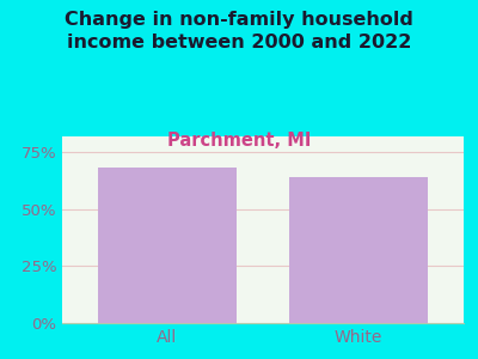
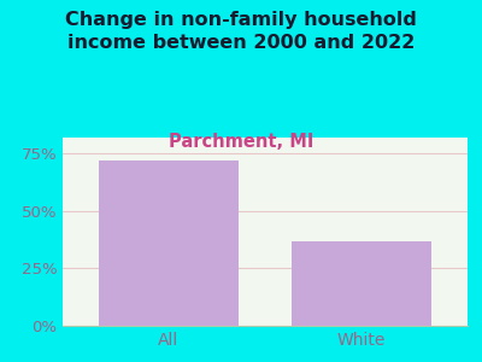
All: 68% -> 72%
White: 64% -> 37%
